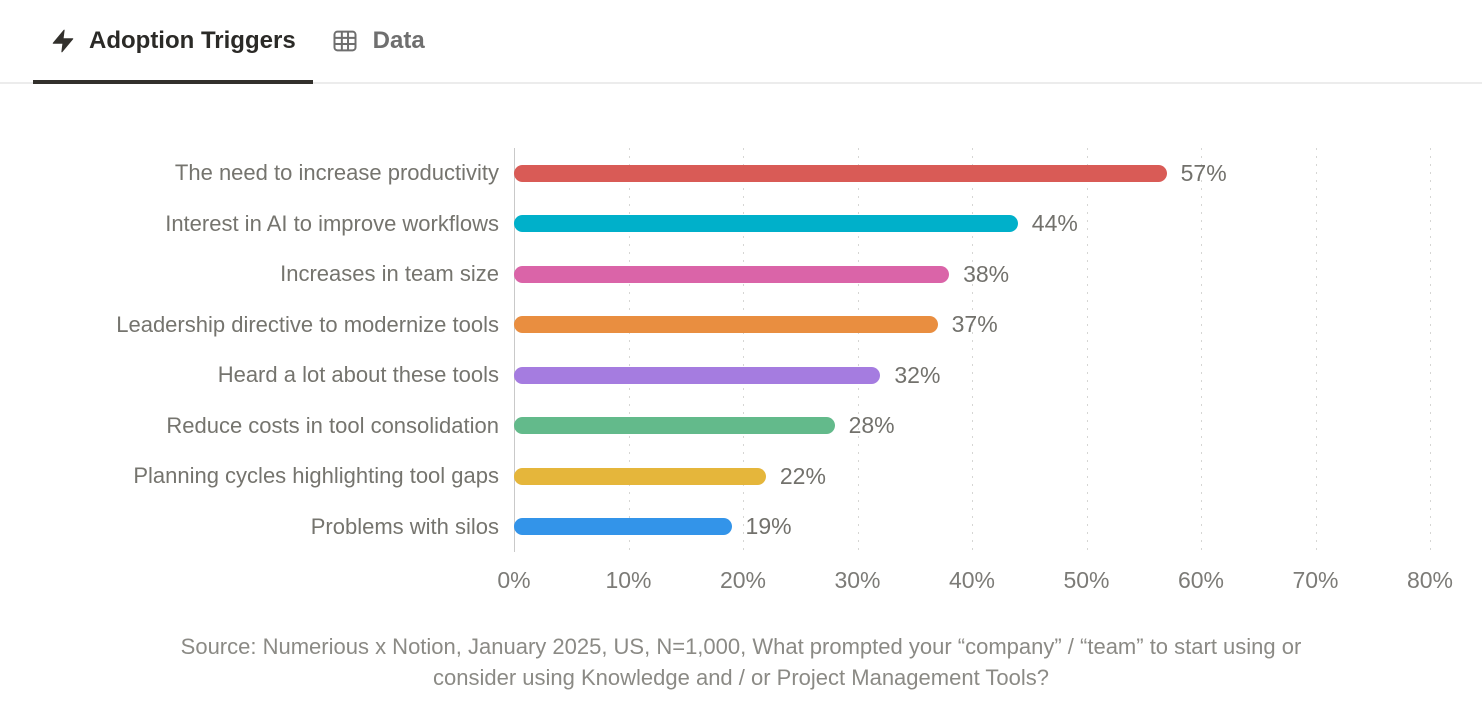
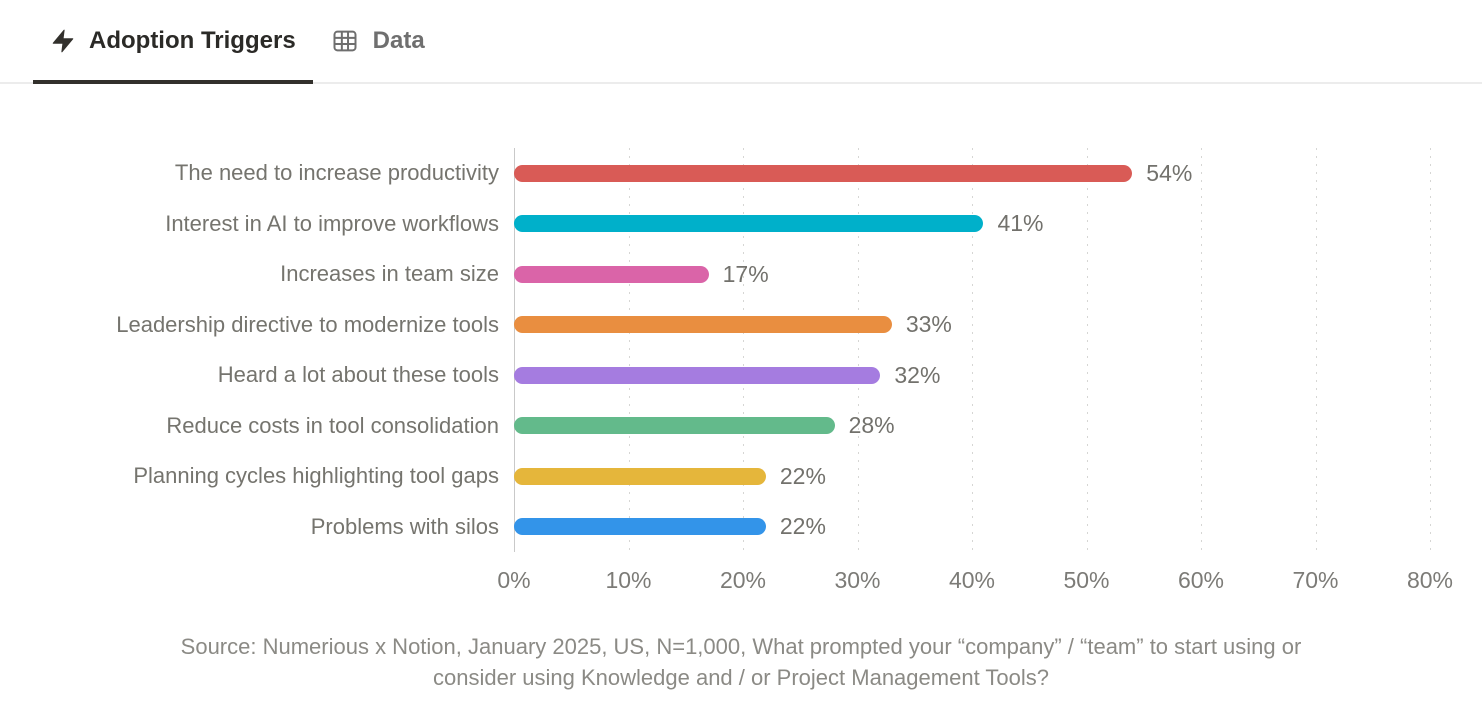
The need to increase productivity: 57% -> 54%
Interest in AI to improve workflows: 44% -> 41%
Increases in team size: 38% -> 17%
Leadership directive to modernize tools: 37% -> 33%
Problems with silos: 19% -> 22%
